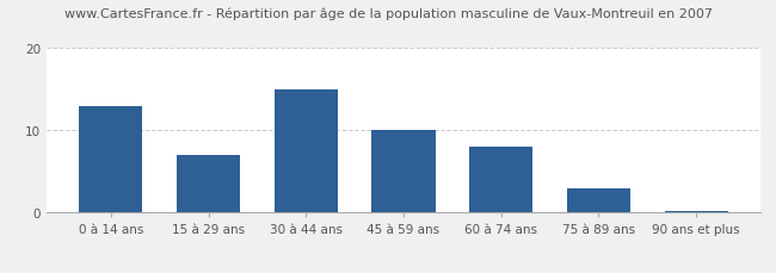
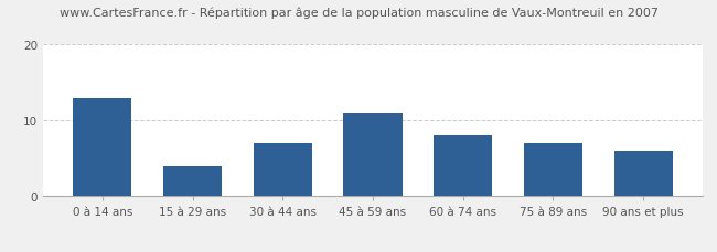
15 à 29 ans: 7.0 -> 4.0
30 à 44 ans: 15.0 -> 7.0
45 à 59 ans: 10.0 -> 11.0
75 à 89 ans: 3.0 -> 7.0
90 ans et plus: 0.2 -> 6.0
